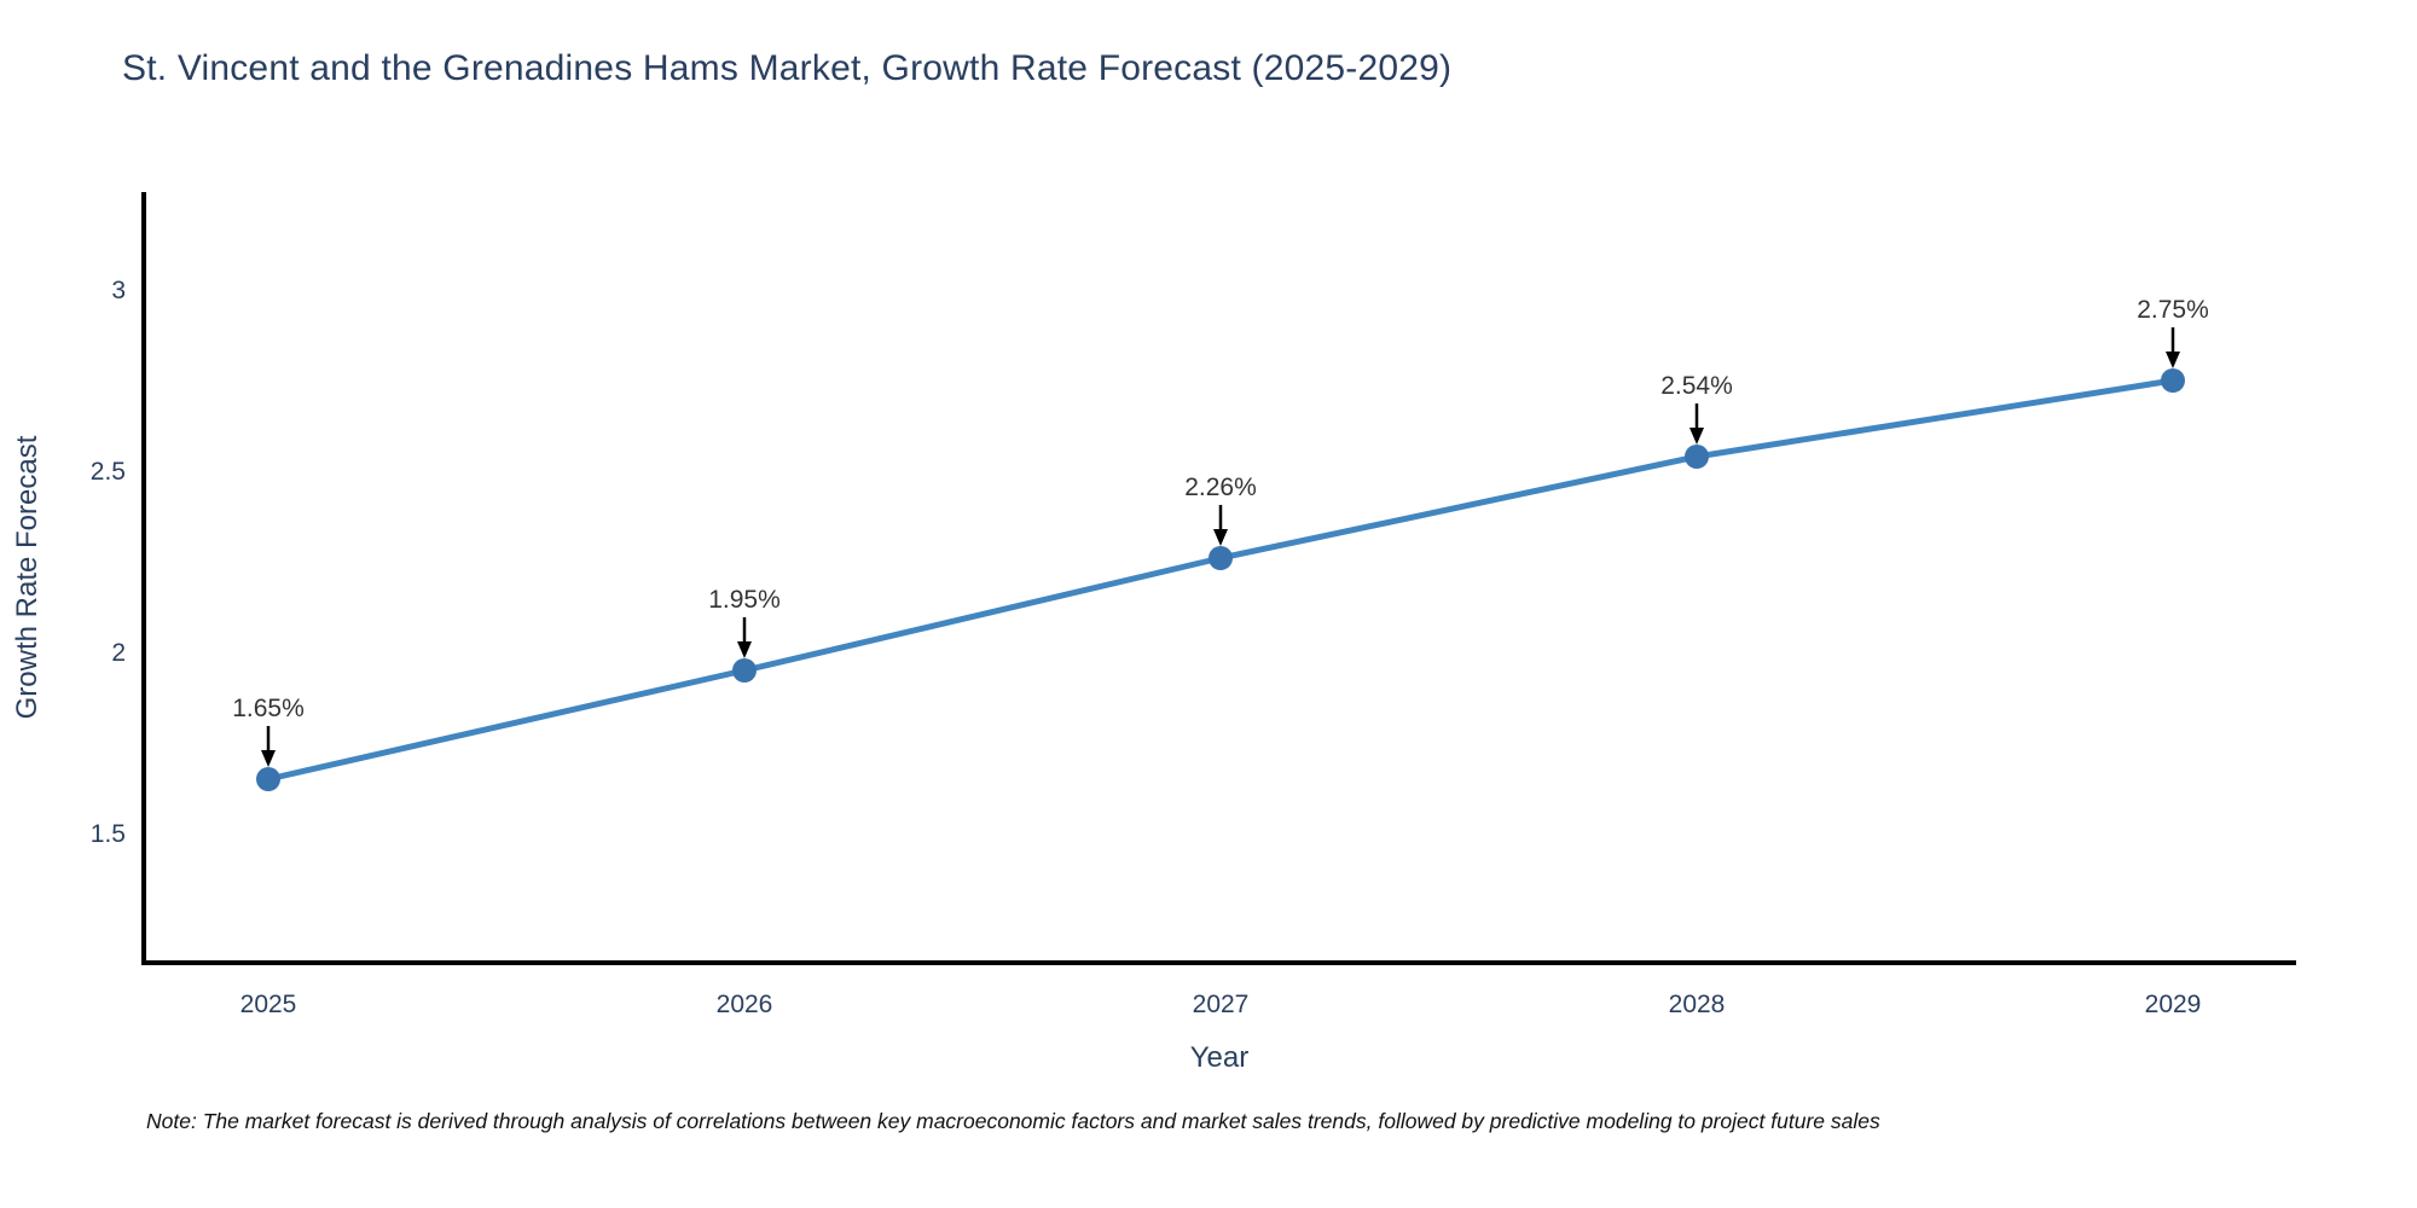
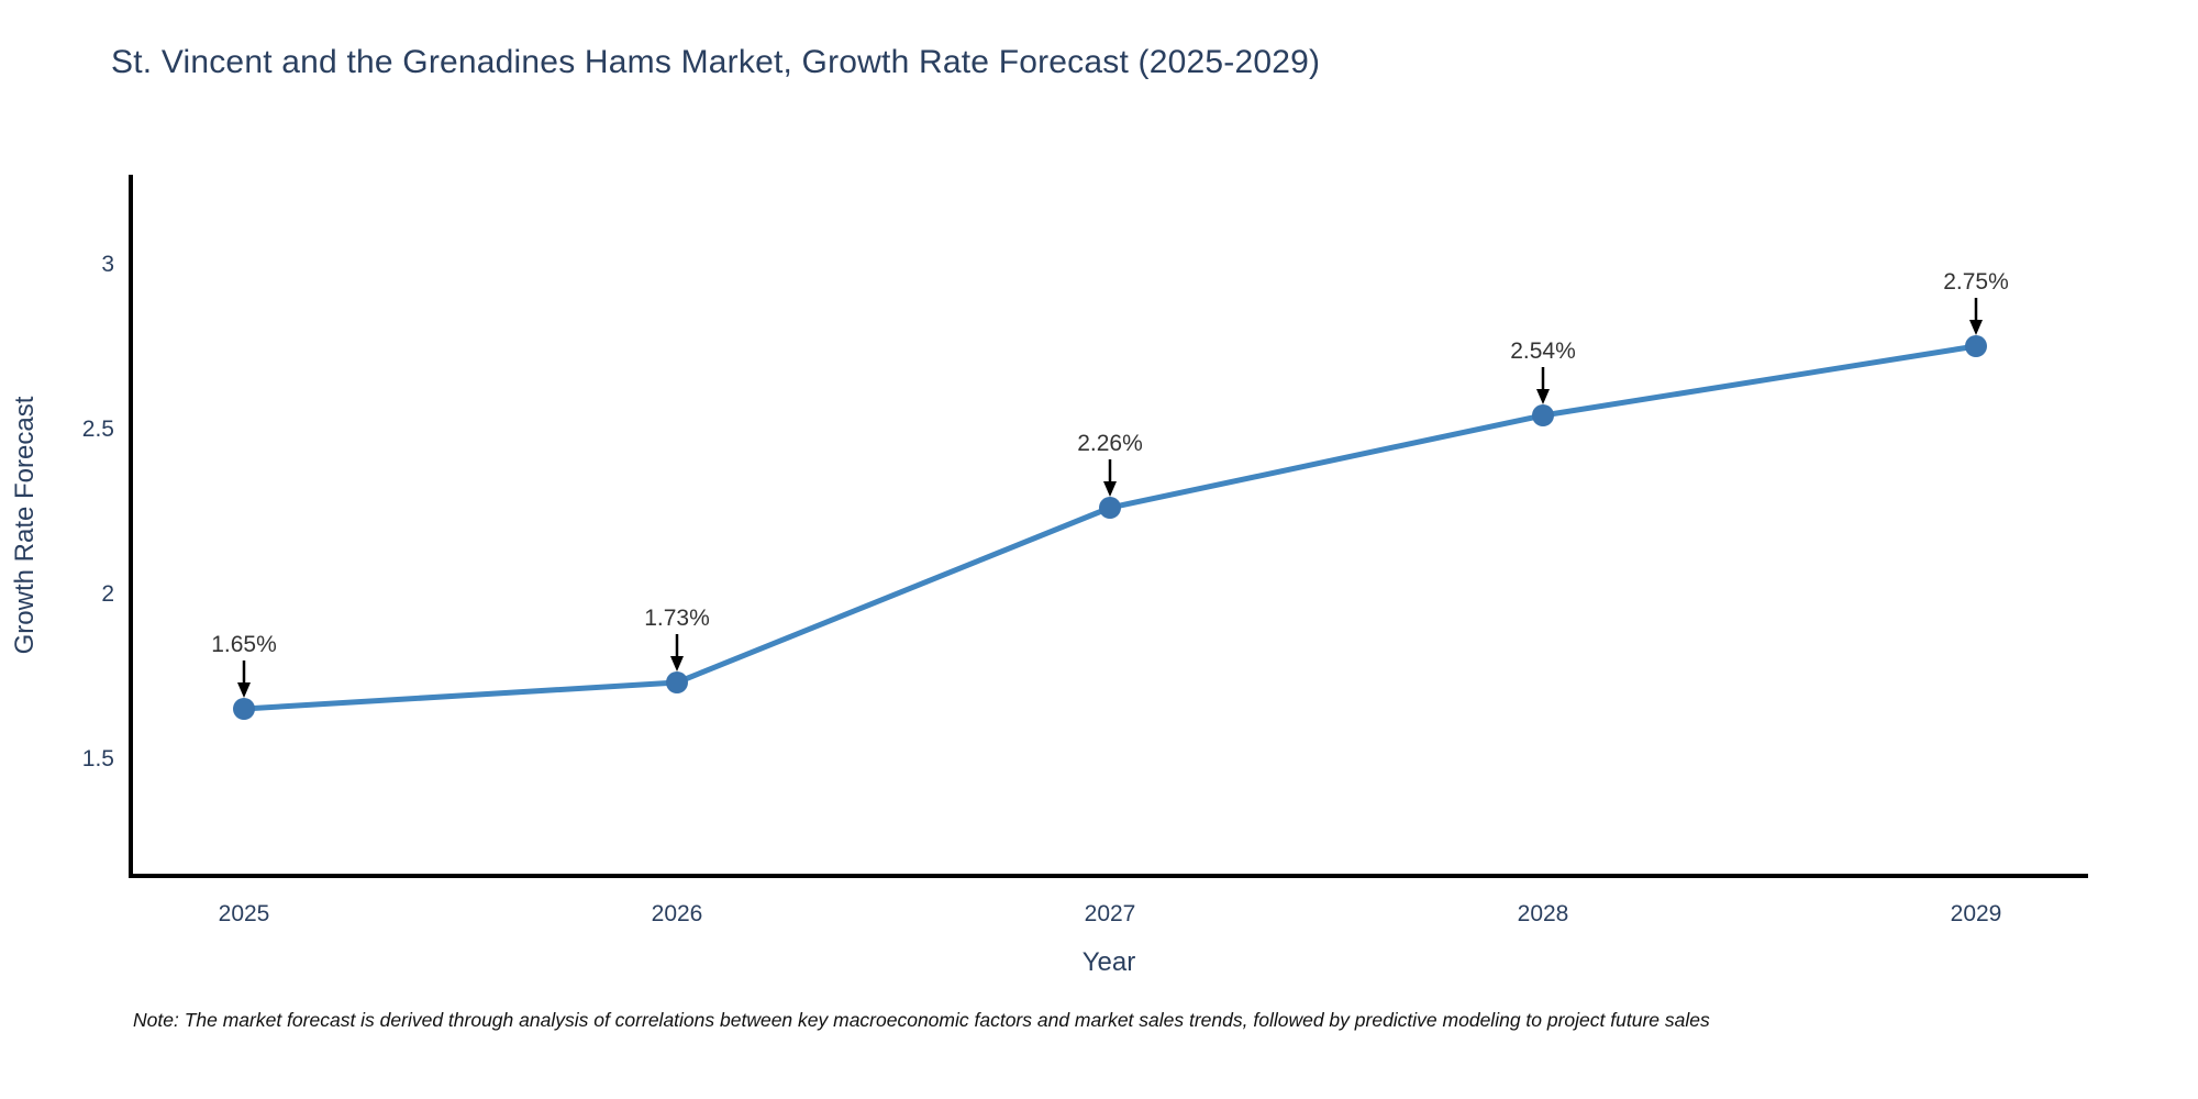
2026: 1.95% -> 1.73%
